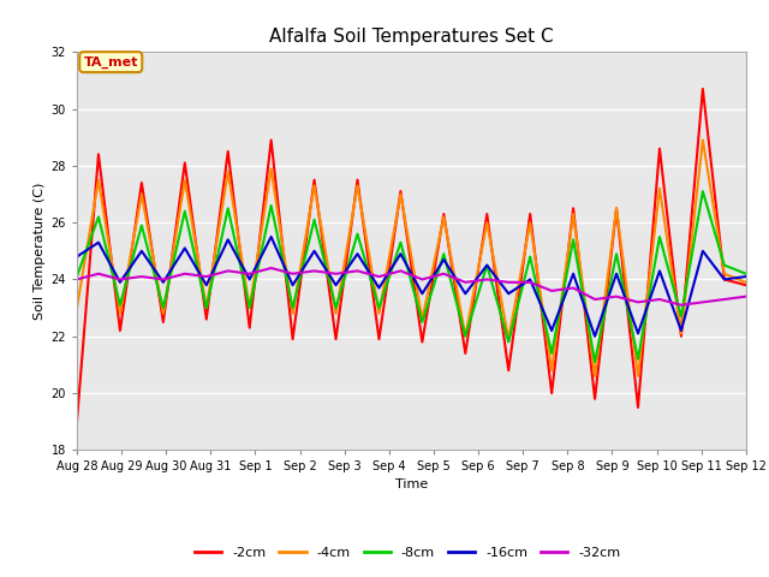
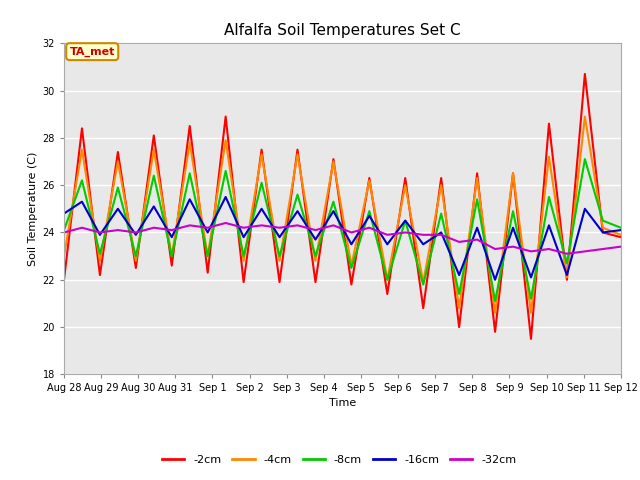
-2cm/Aug 28: 19.0 -> 22.0
